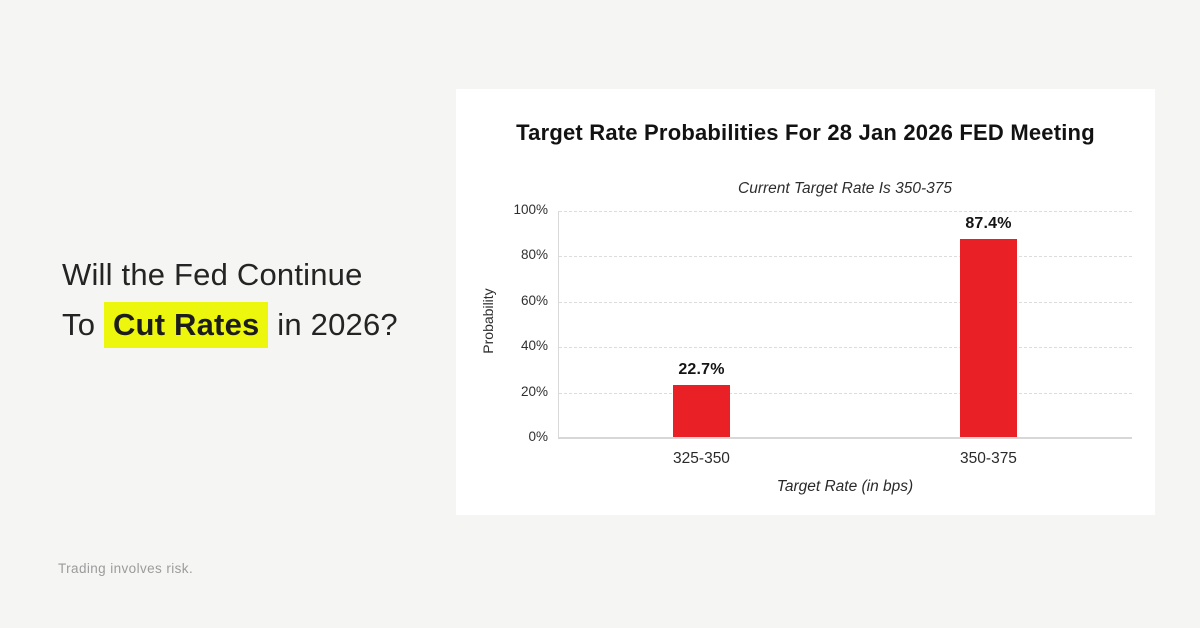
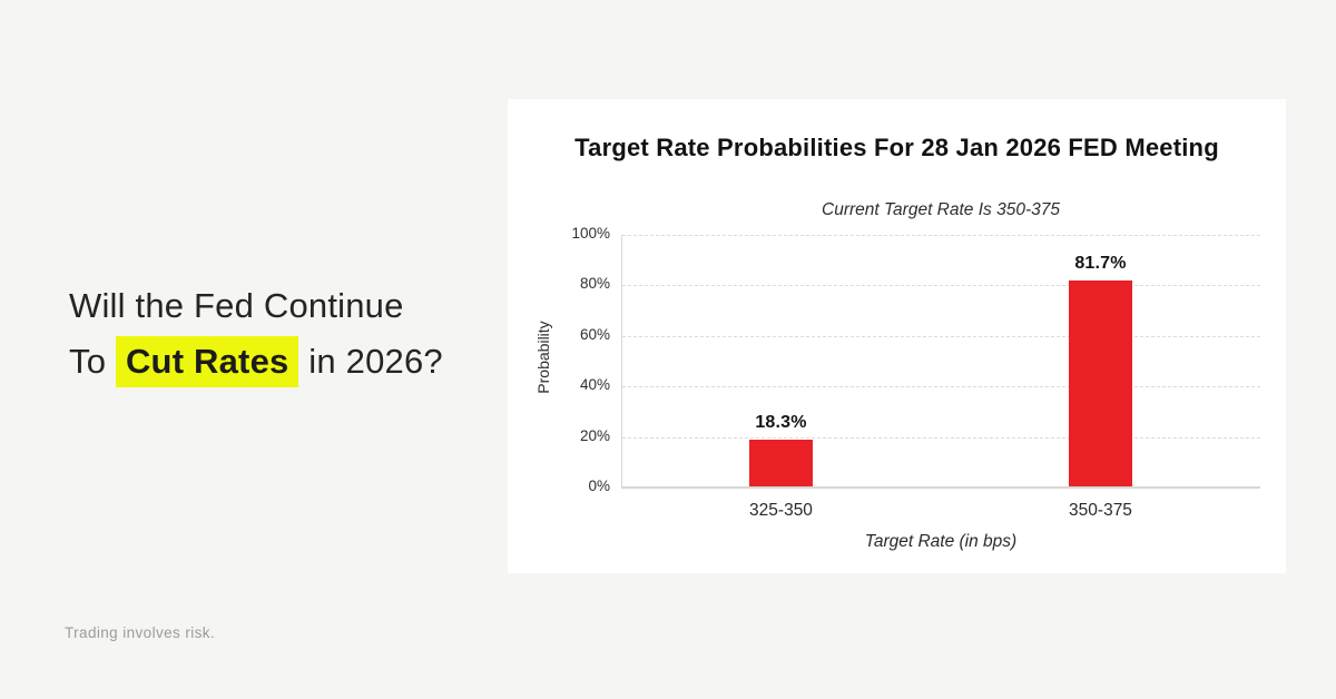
325-350: 22.7% -> 18.3%
350-375: 87.4% -> 81.7%
